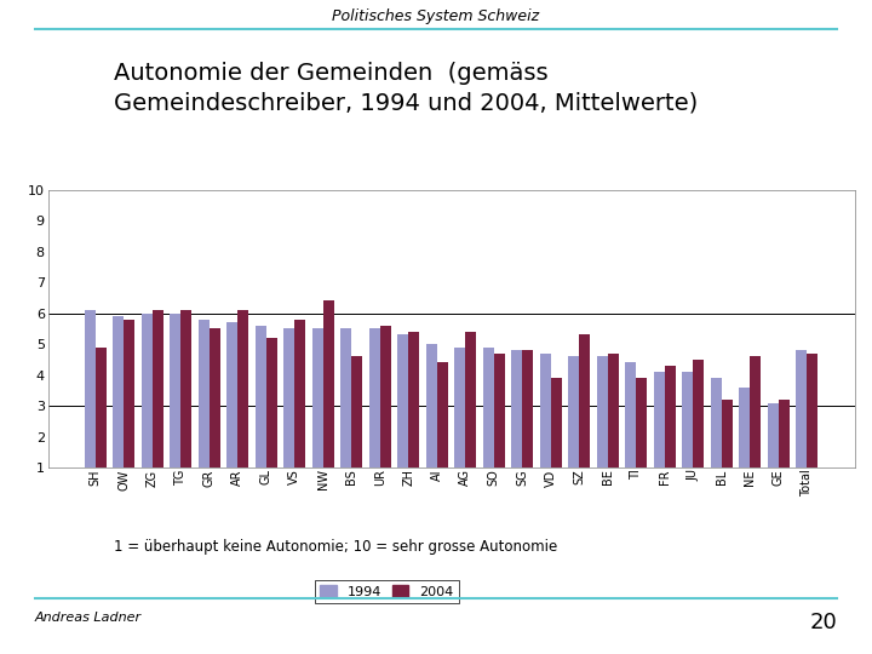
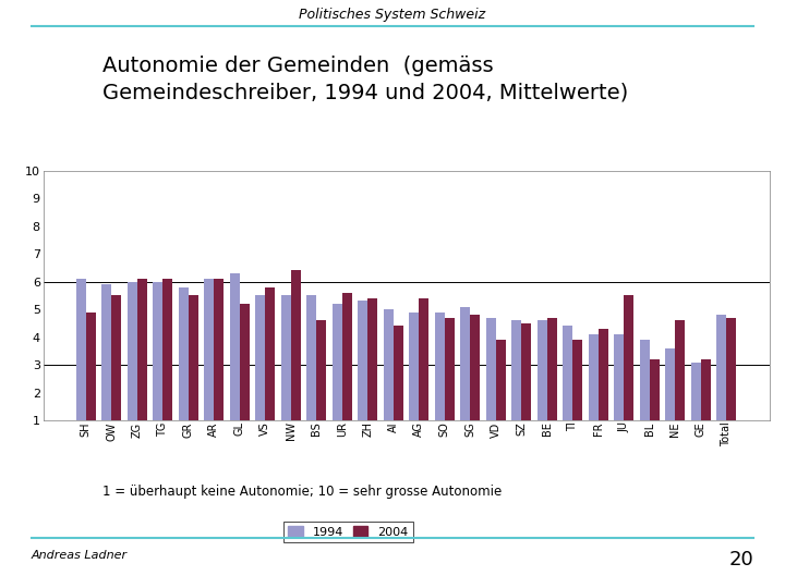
2004/OW: 5.8 -> 5.5
1994/AR: 5.7 -> 6.1
1994/GL: 5.6 -> 6.3
1994/UR: 5.5 -> 5.2
1994/SG: 4.8 -> 5.1
2004/SZ: 5.3 -> 4.5
2004/JU: 4.5 -> 5.5
